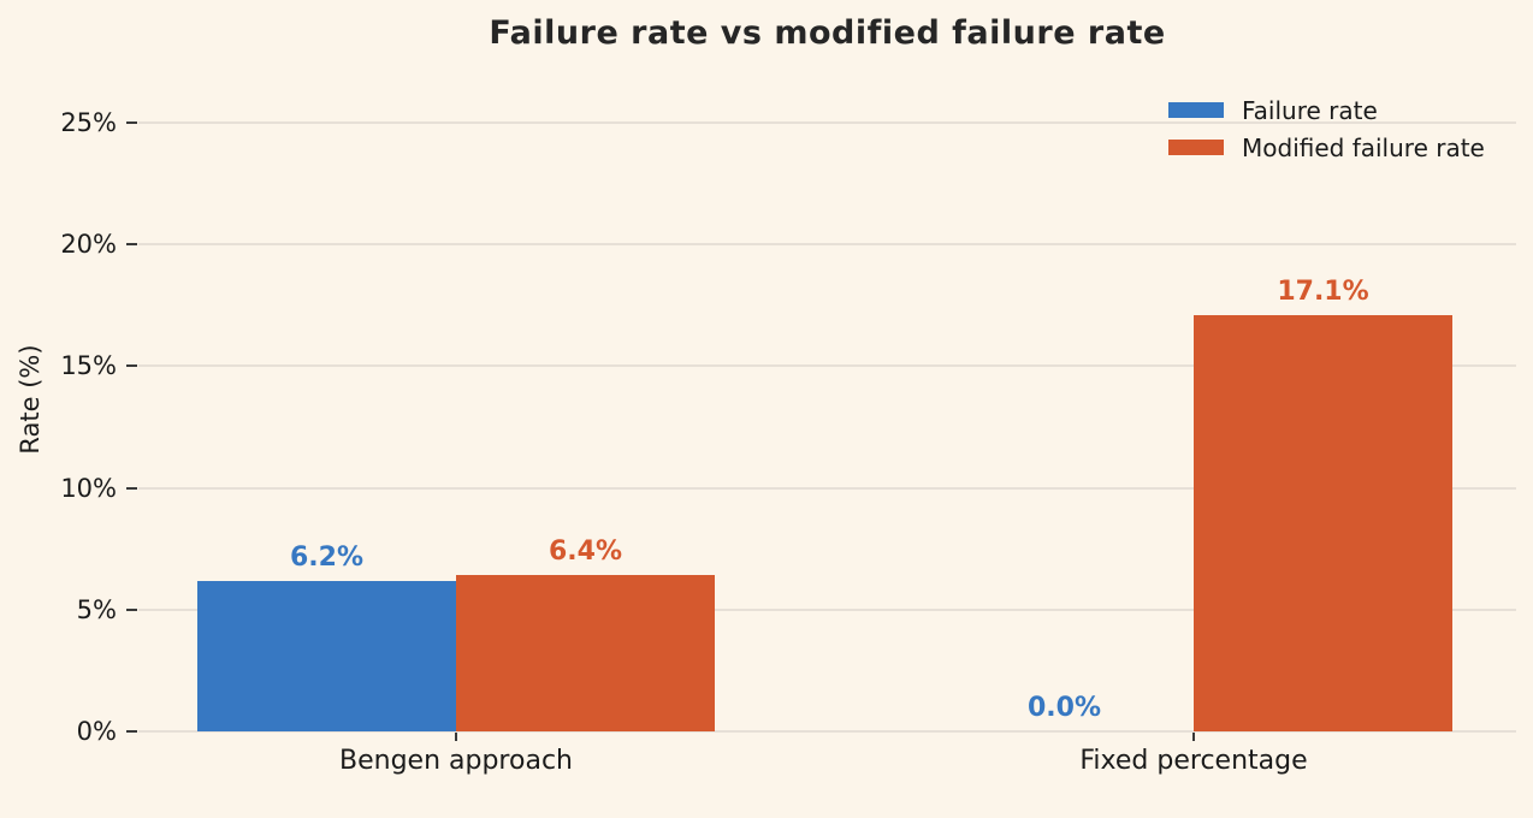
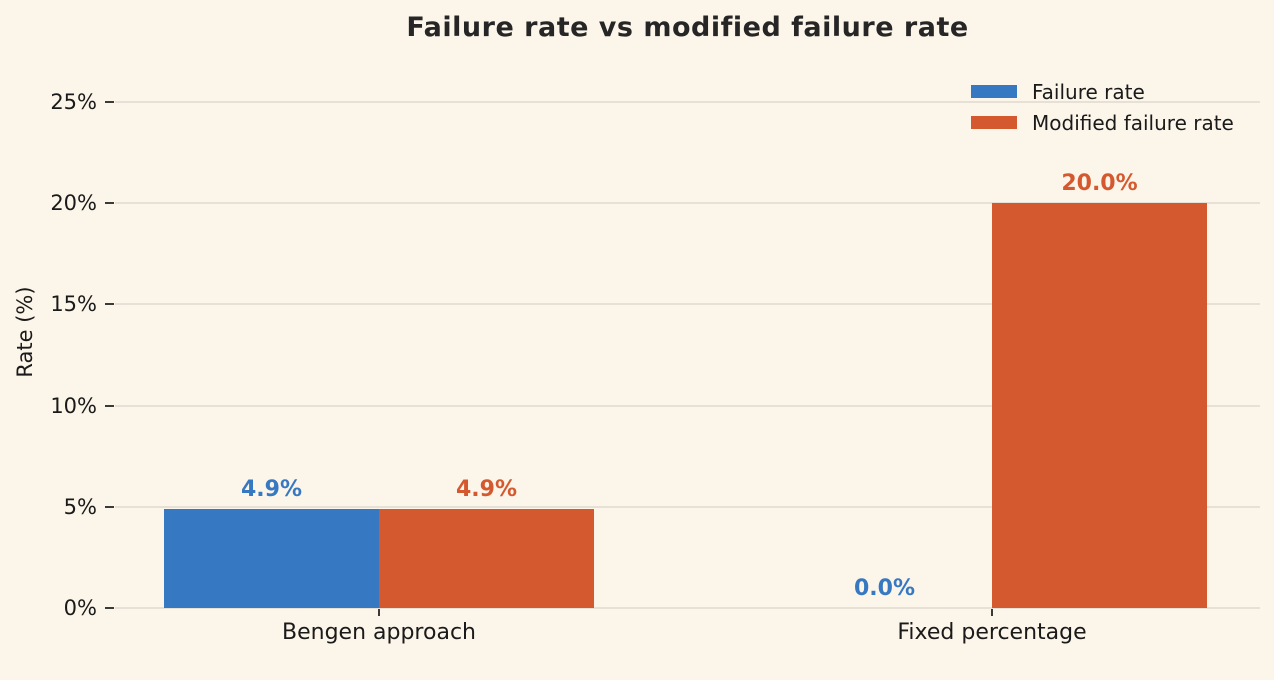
Failure rate/Bengen approach: 6.2% -> 4.9%
Modified failure rate/Bengen approach: 6.4% -> 4.9%
Modified failure rate/Fixed percentage: 17.1% -> 20.0%
